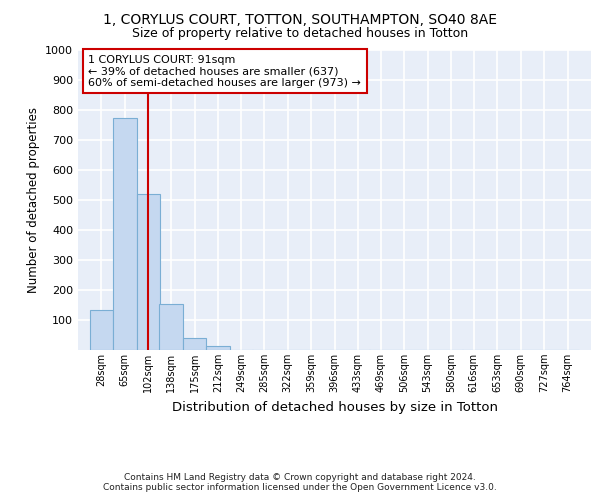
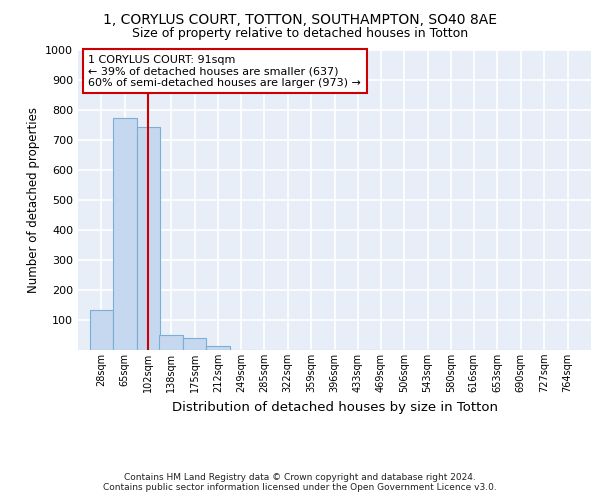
102sqm: 520 -> 745
138sqm: 155 -> 50
